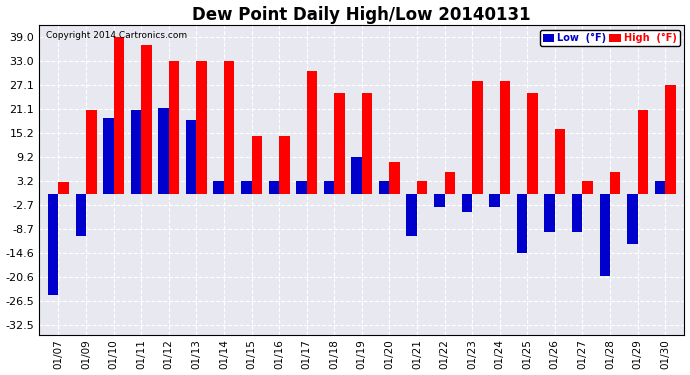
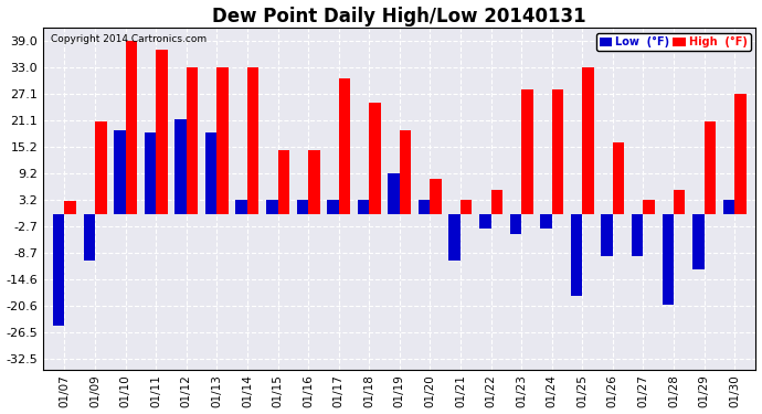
Low (°F)/01/11: 21.0 -> 18.5
High (°F)/01/19: 25.0 -> 19.0
Low (°F)/01/25: -14.6 -> -18.5
High (°F)/01/25: 25.0 -> 33.0
